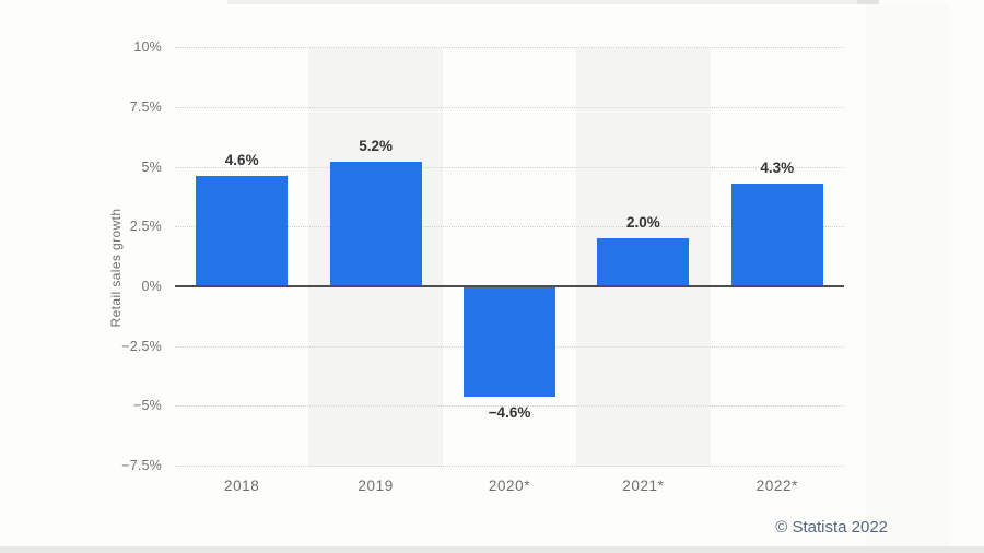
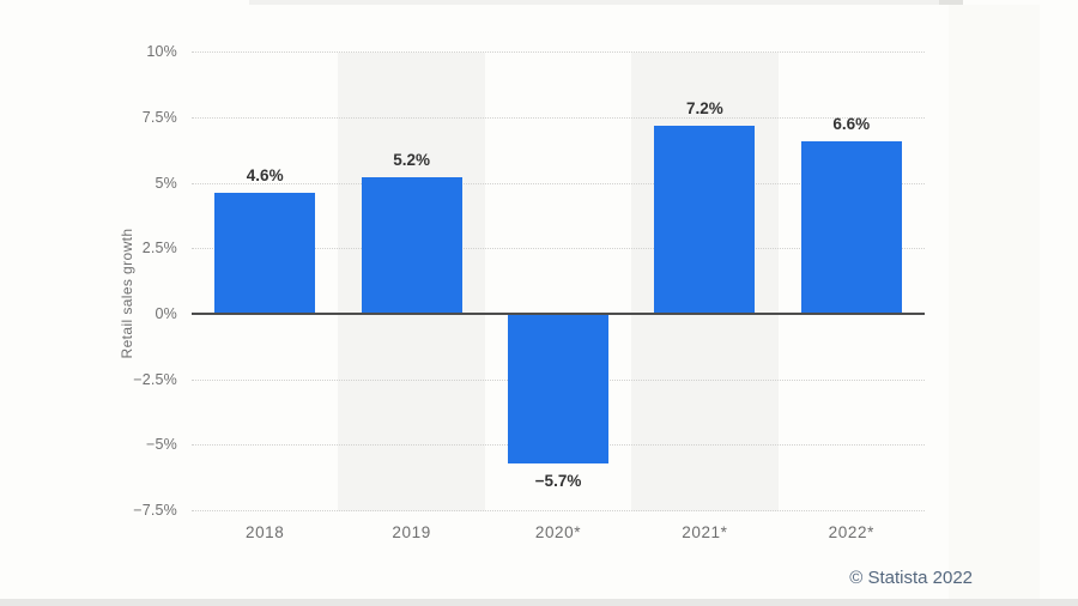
2020*: −4.6% -> −5.7%
2021*: 2.0% -> 7.2%
2022*: 4.3% -> 6.6%
